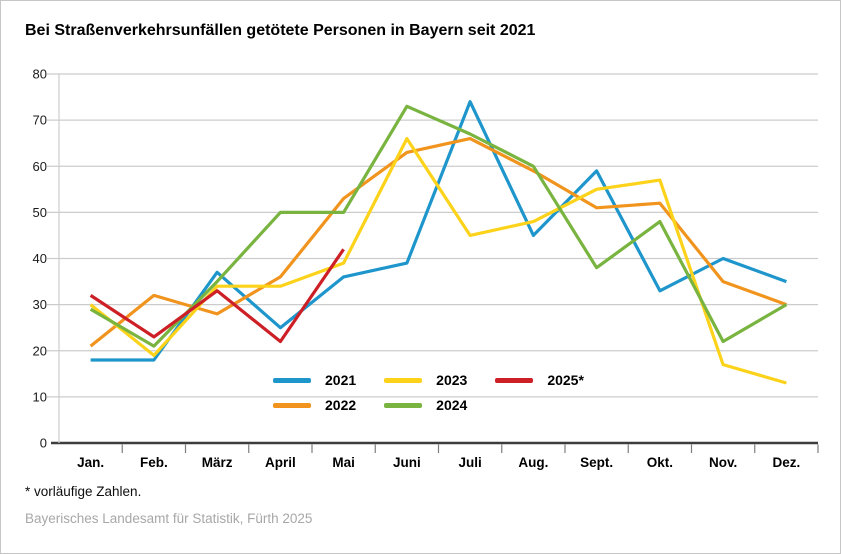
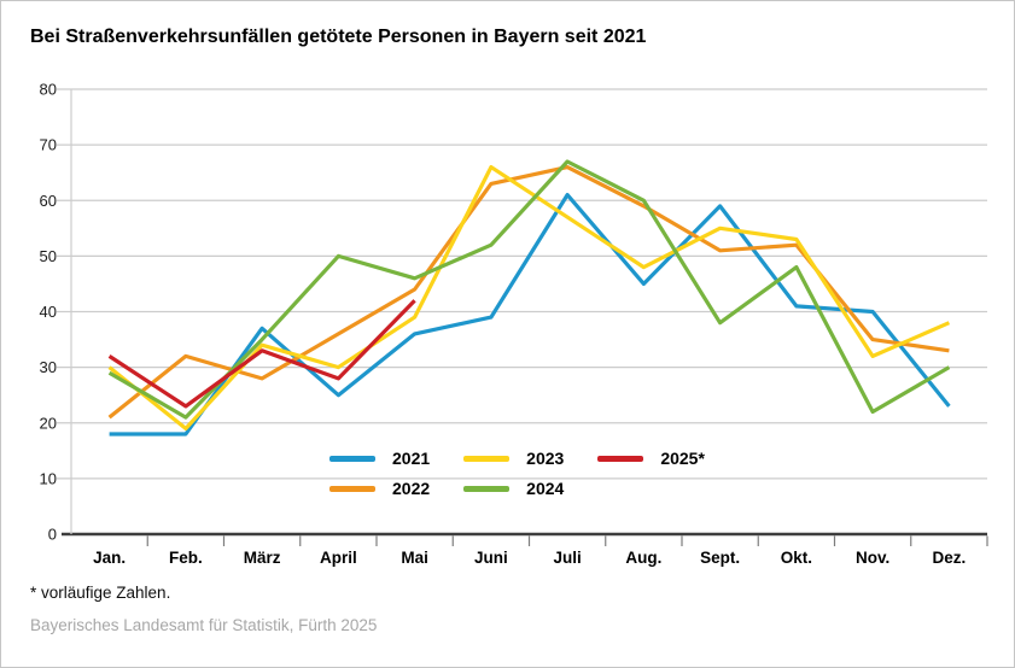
2023/April: 34 -> 30
2025*/April: 22 -> 28
2022/Mai: 53 -> 44
2024/Mai: 50 -> 46
2024/Juni: 73 -> 52
2021/Juli: 74 -> 61
2023/Juli: 45 -> 57
2021/Okt.: 33 -> 41
2023/Okt.: 57 -> 53
2023/Nov.: 17 -> 32
2021/Dez.: 35 -> 23
2022/Dez.: 30 -> 33
2023/Dez.: 13 -> 38
